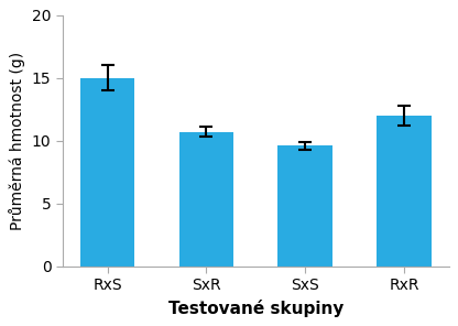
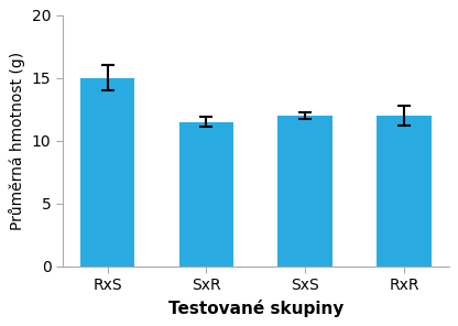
SxR: 10.7 -> 11.5
SxS: 9.6 -> 12.0
